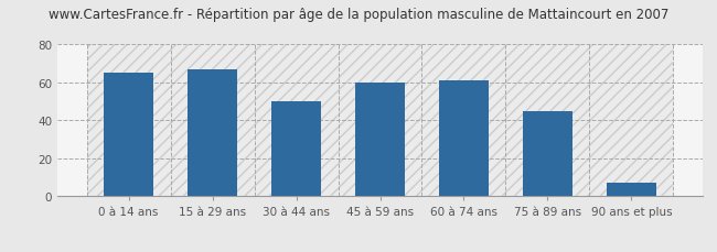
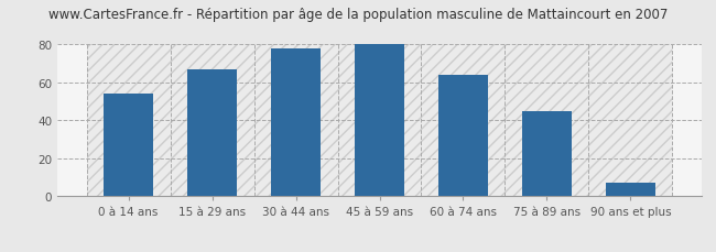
0 à 14 ans: 65 -> 54
30 à 44 ans: 50 -> 78
45 à 59 ans: 60 -> 80
60 à 74 ans: 61 -> 64
